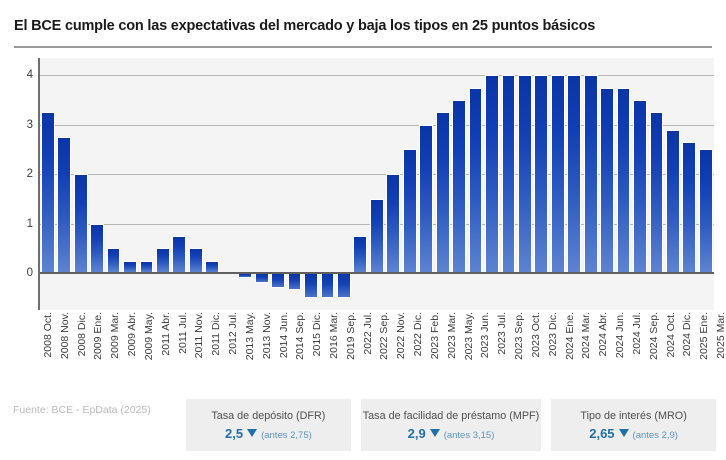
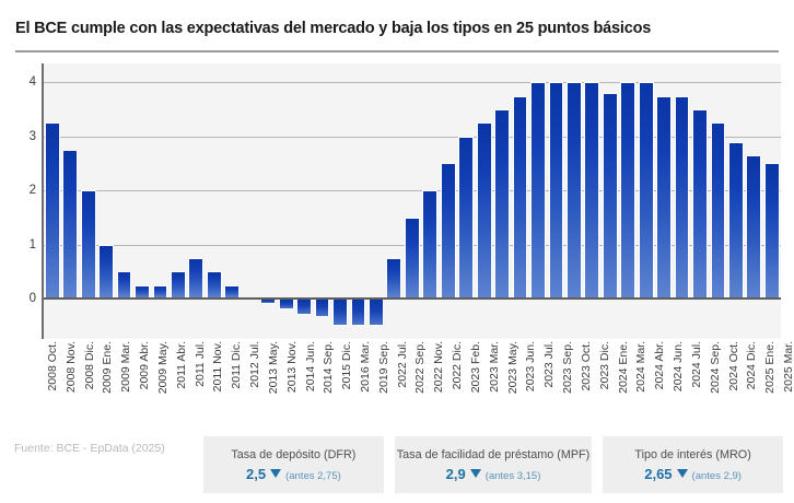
2024 Ene.: 4.0 -> 3.8
